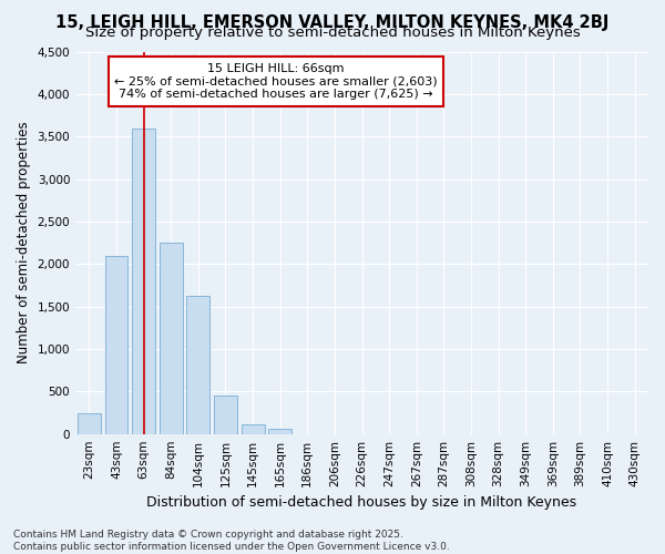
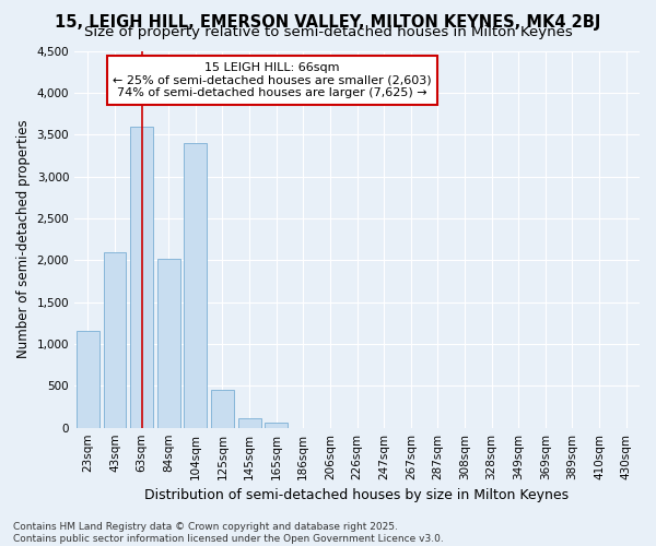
23sqm: 250 -> 1,160
84sqm: 2,250 -> 2,020
104sqm: 1,620 -> 3,400
